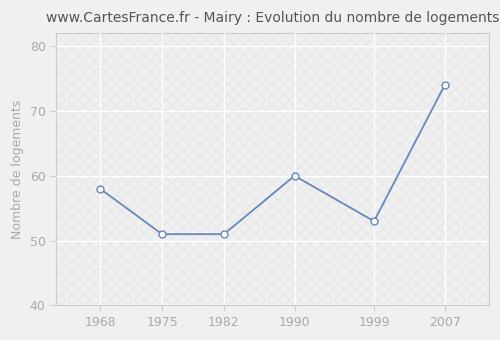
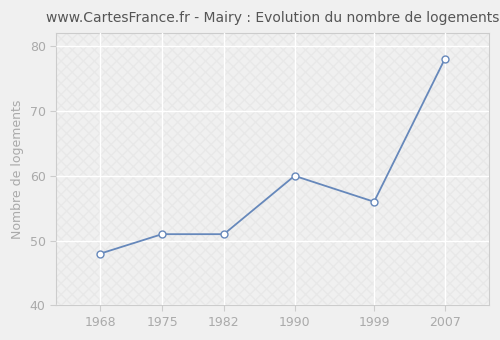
1968: 58 -> 48
1999: 53 -> 56
2007: 74 -> 78
